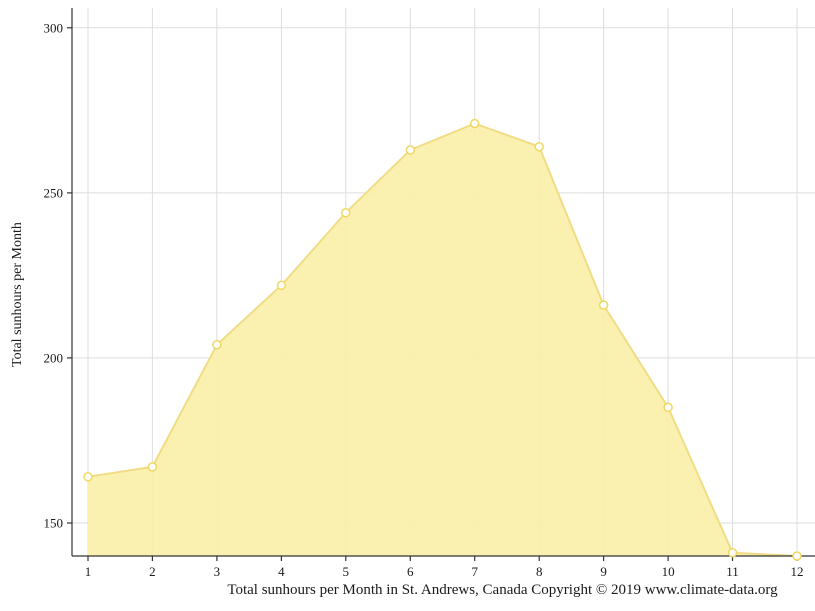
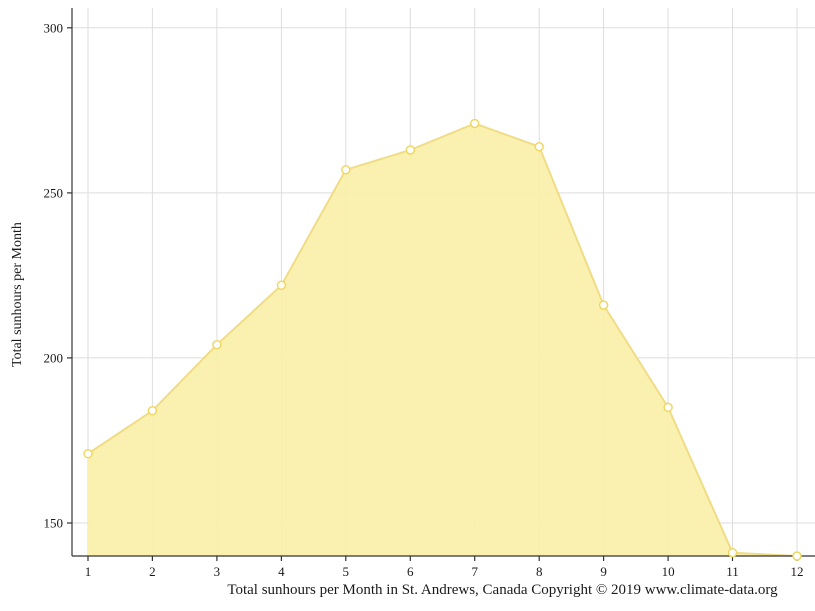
1: 164 -> 171
2: 167 -> 184
5: 244 -> 257
